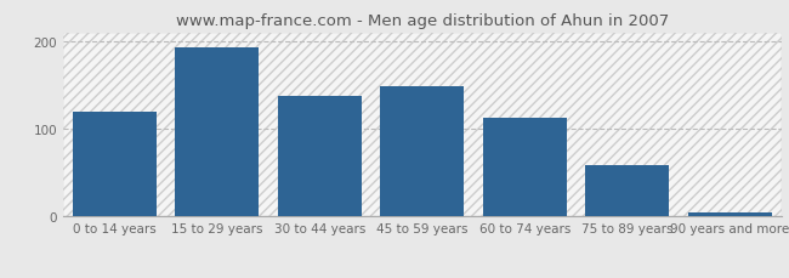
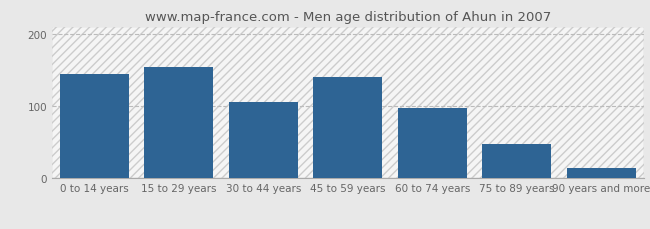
0 to 14 years: 120 -> 144
15 to 29 years: 193 -> 154
30 to 44 years: 138 -> 106
45 to 59 years: 148 -> 140
60 to 74 years: 113 -> 98
75 to 89 years: 58 -> 48
90 years and more: 5 -> 14
